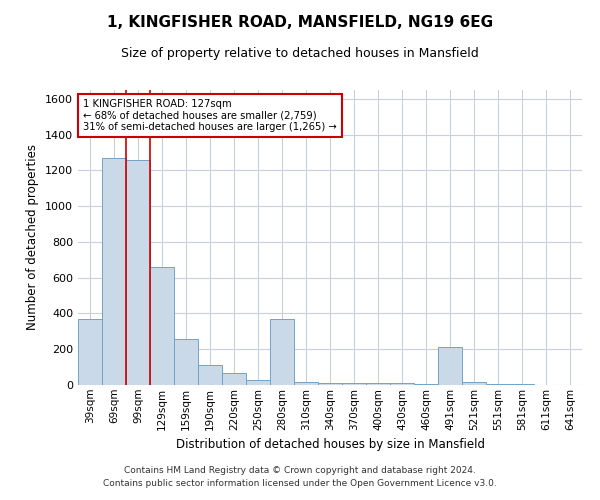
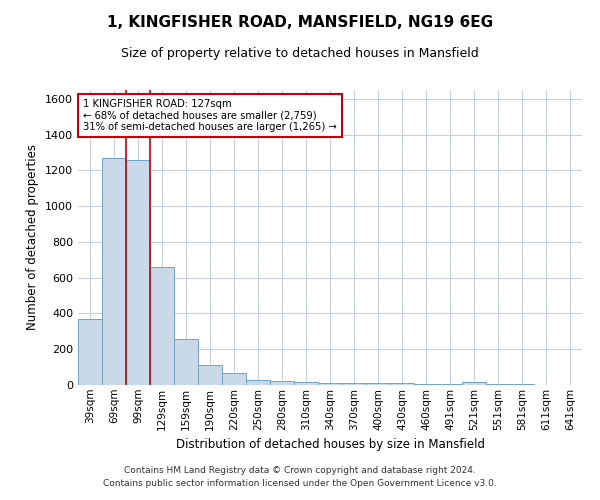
280sqm: 370 -> 20
491sqm: 210 -> 0
